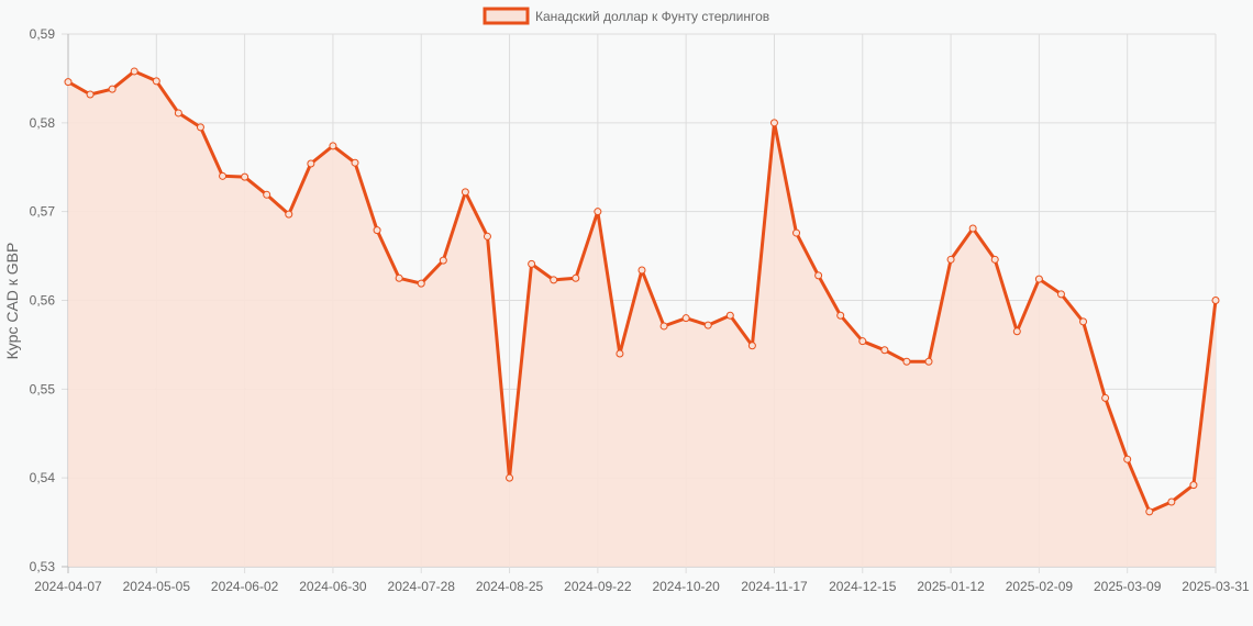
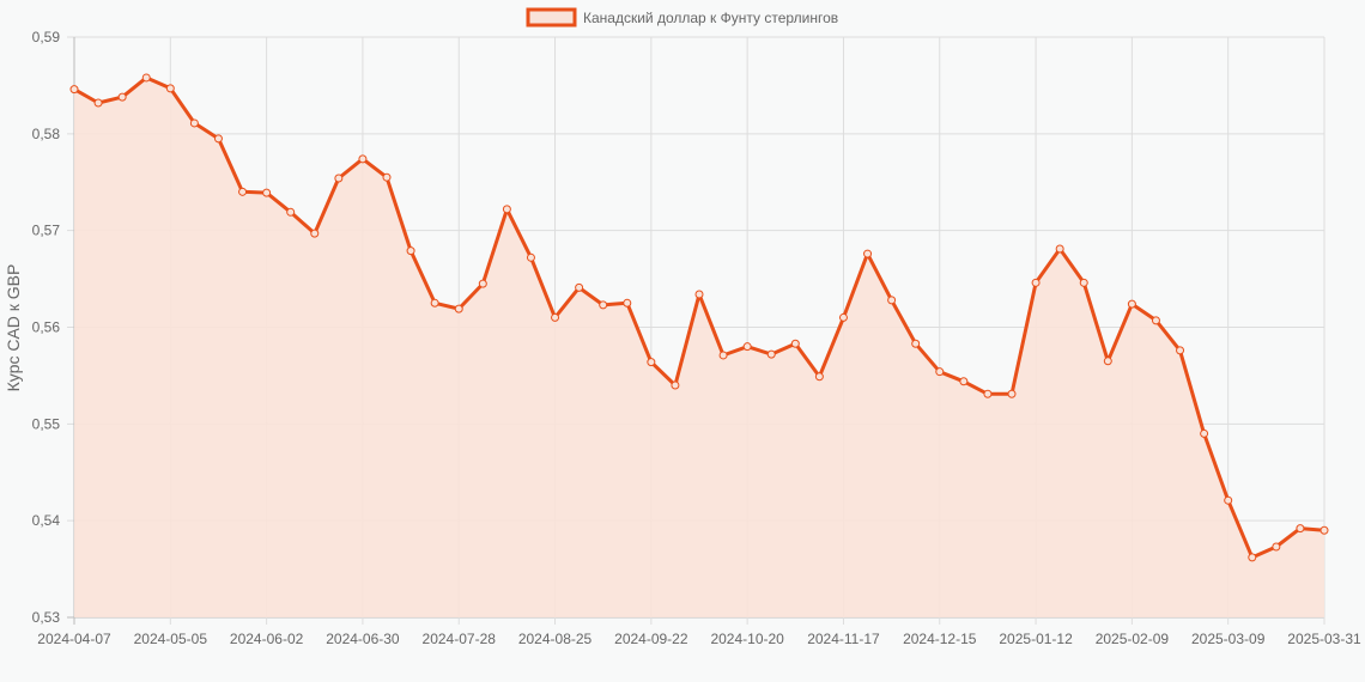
2024-08-25: 0,54 -> 0,56
2024-09-22: 0,57 -> 0,56
2024-11-17: 0,58 -> 0,56
2025-03-31: 0,56 -> 0,54
